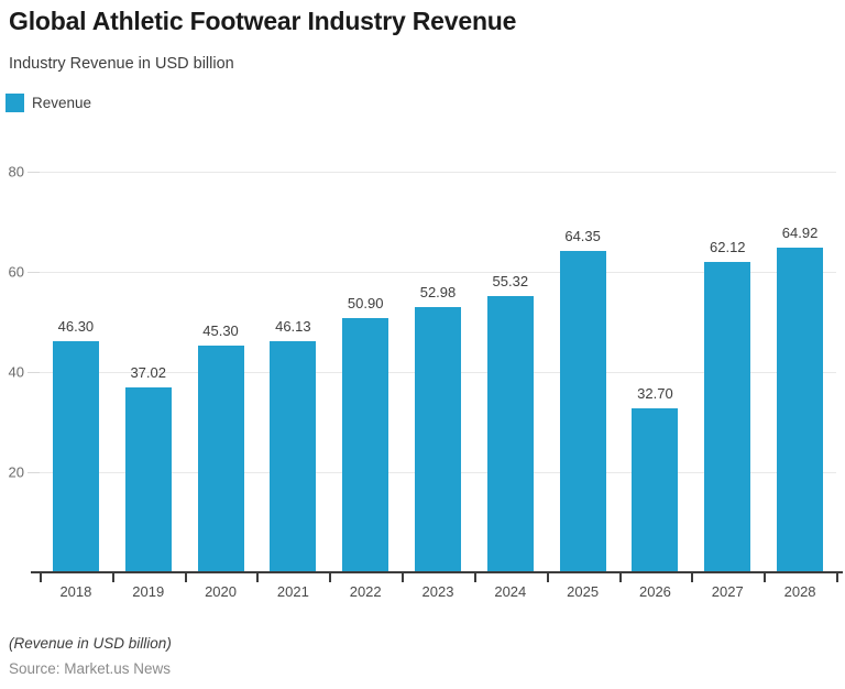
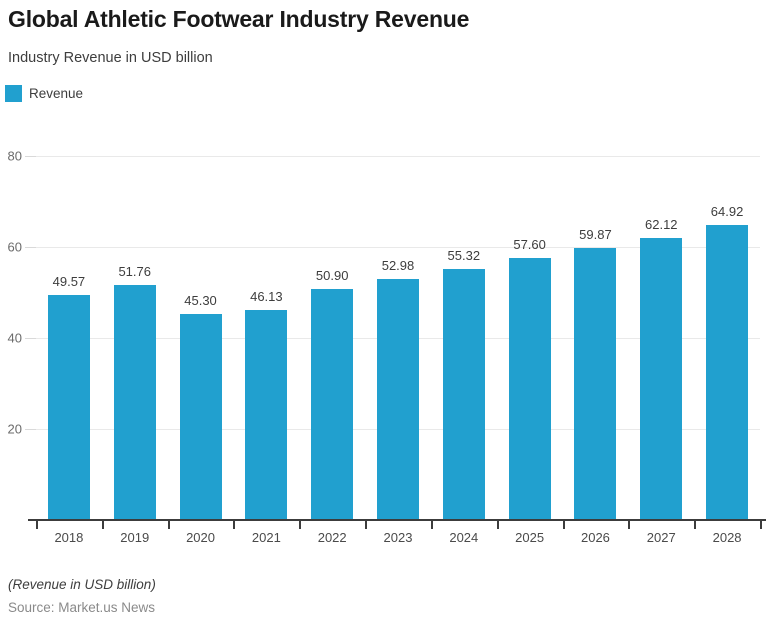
2018: 46.30 -> 49.57
2019: 37.02 -> 51.76
2025: 64.35 -> 57.60
2026: 32.70 -> 59.87
